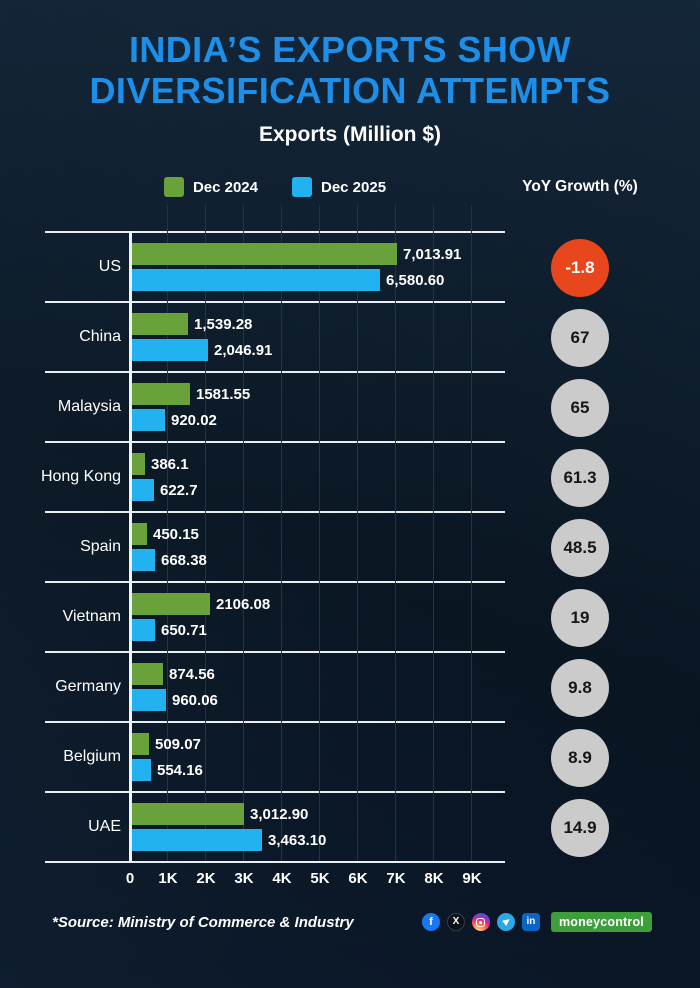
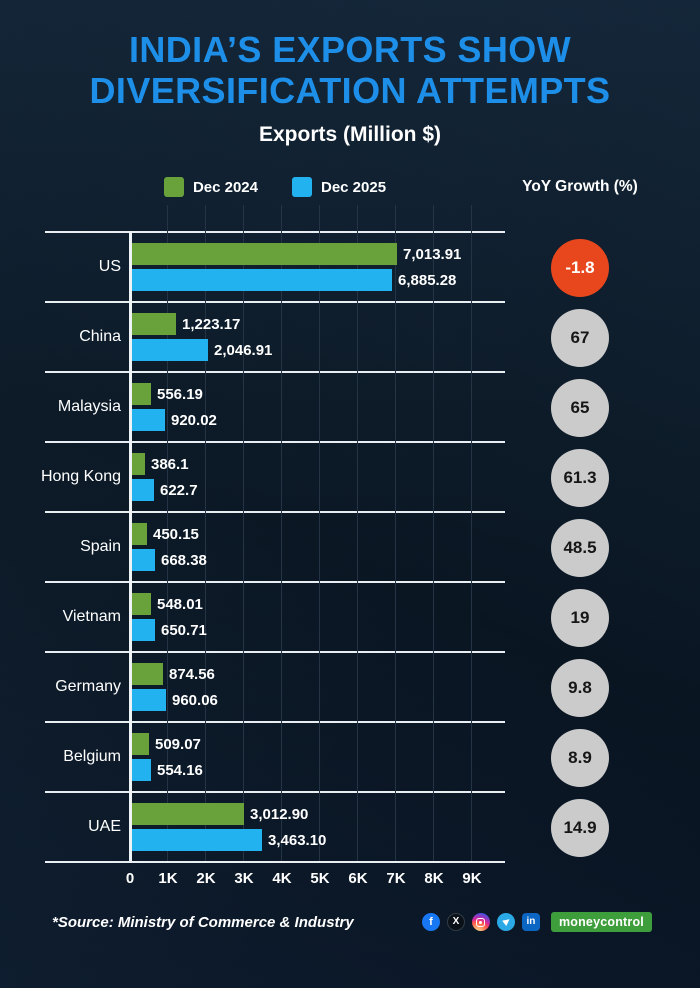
Dec 2025/US: 6,580.60 -> 6,885.28
Dec 2024/China: 1,539.28 -> 1,223.17
Dec 2024/Malaysia: 1581.55 -> 556.19
Dec 2024/Vietnam: 2106.08 -> 548.01
